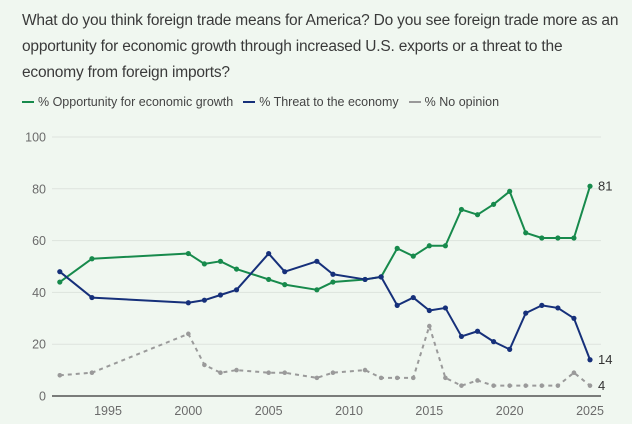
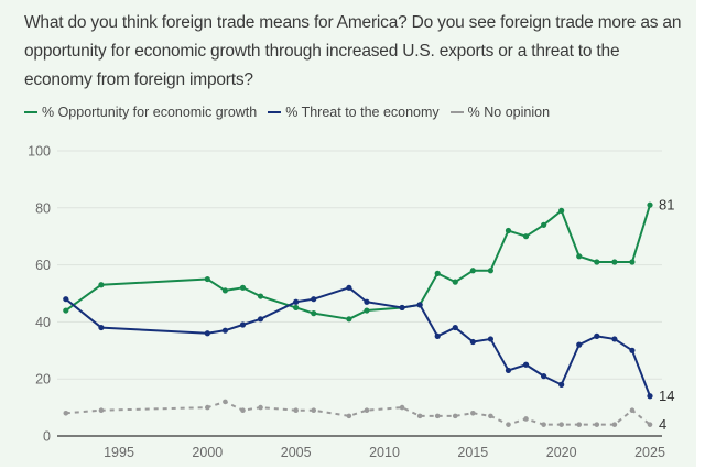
% No opinion/2000: 24 -> 10
% Threat to the economy/2005: 55 -> 47
% No opinion/2015: 27 -> 8
